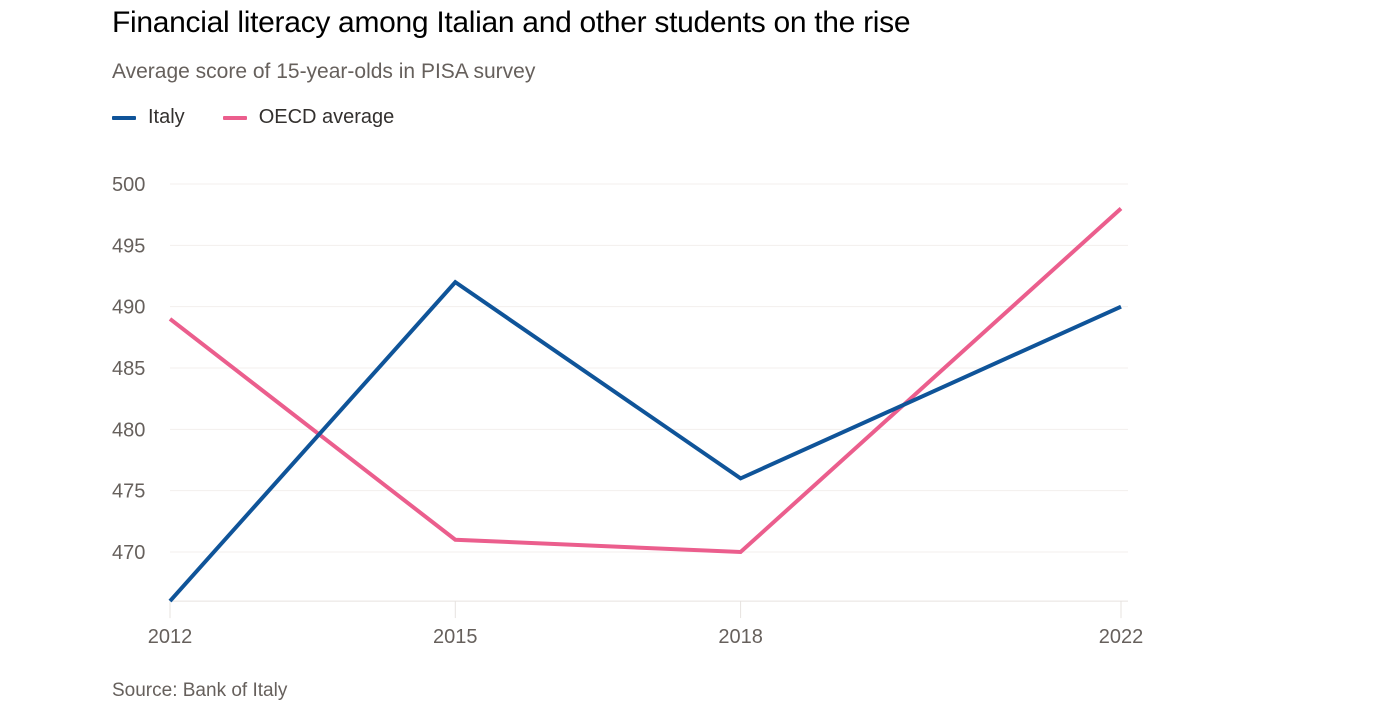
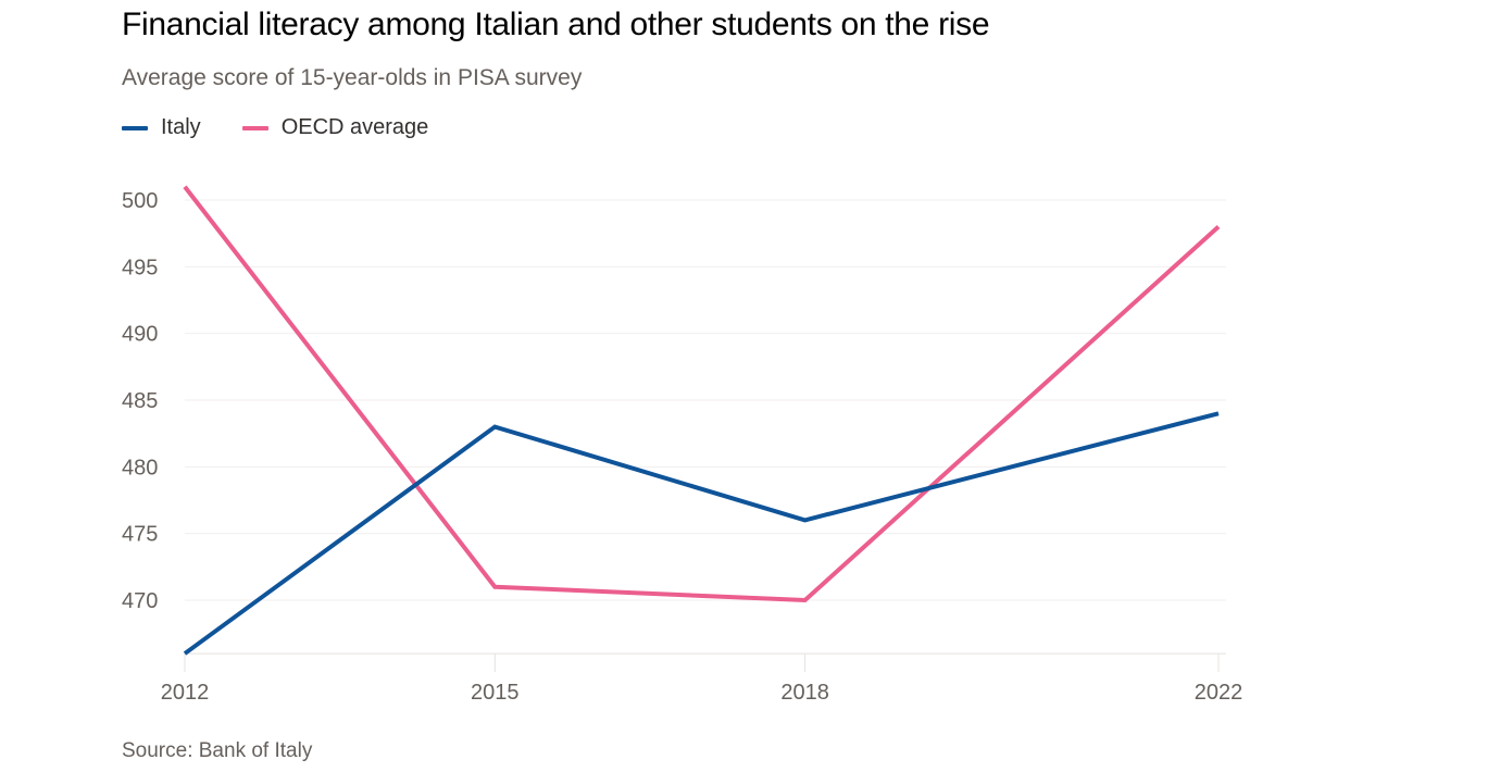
OECD average/2012: 489 -> 501
Italy/2015: 492 -> 483
Italy/2022: 490 -> 484
